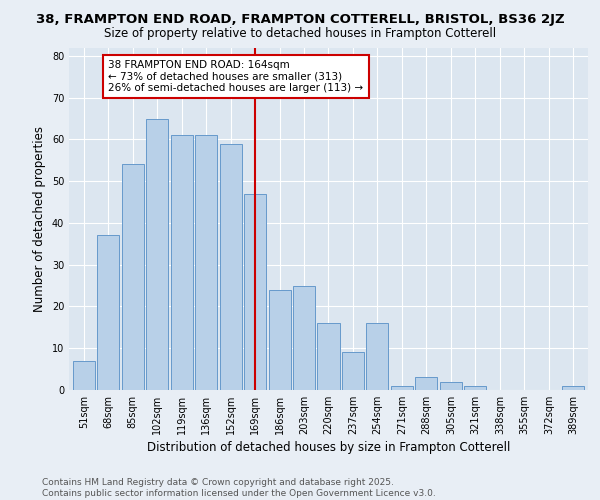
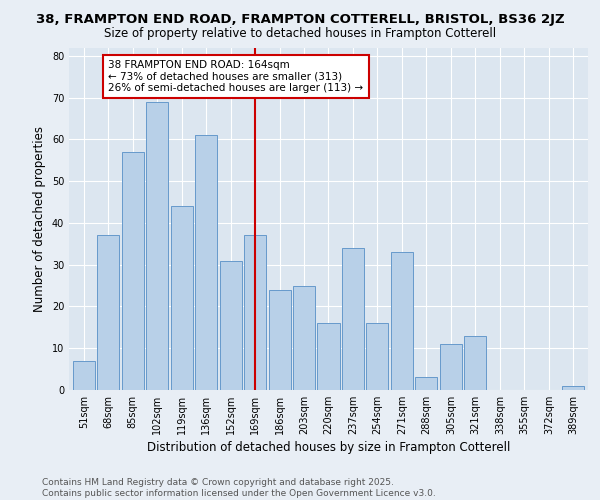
85sqm: 54 -> 57
102sqm: 65 -> 69
119sqm: 61 -> 44
152sqm: 59 -> 31
169sqm: 47 -> 37
237sqm: 9 -> 34
271sqm: 1 -> 33
305sqm: 2 -> 11
321sqm: 1 -> 13
